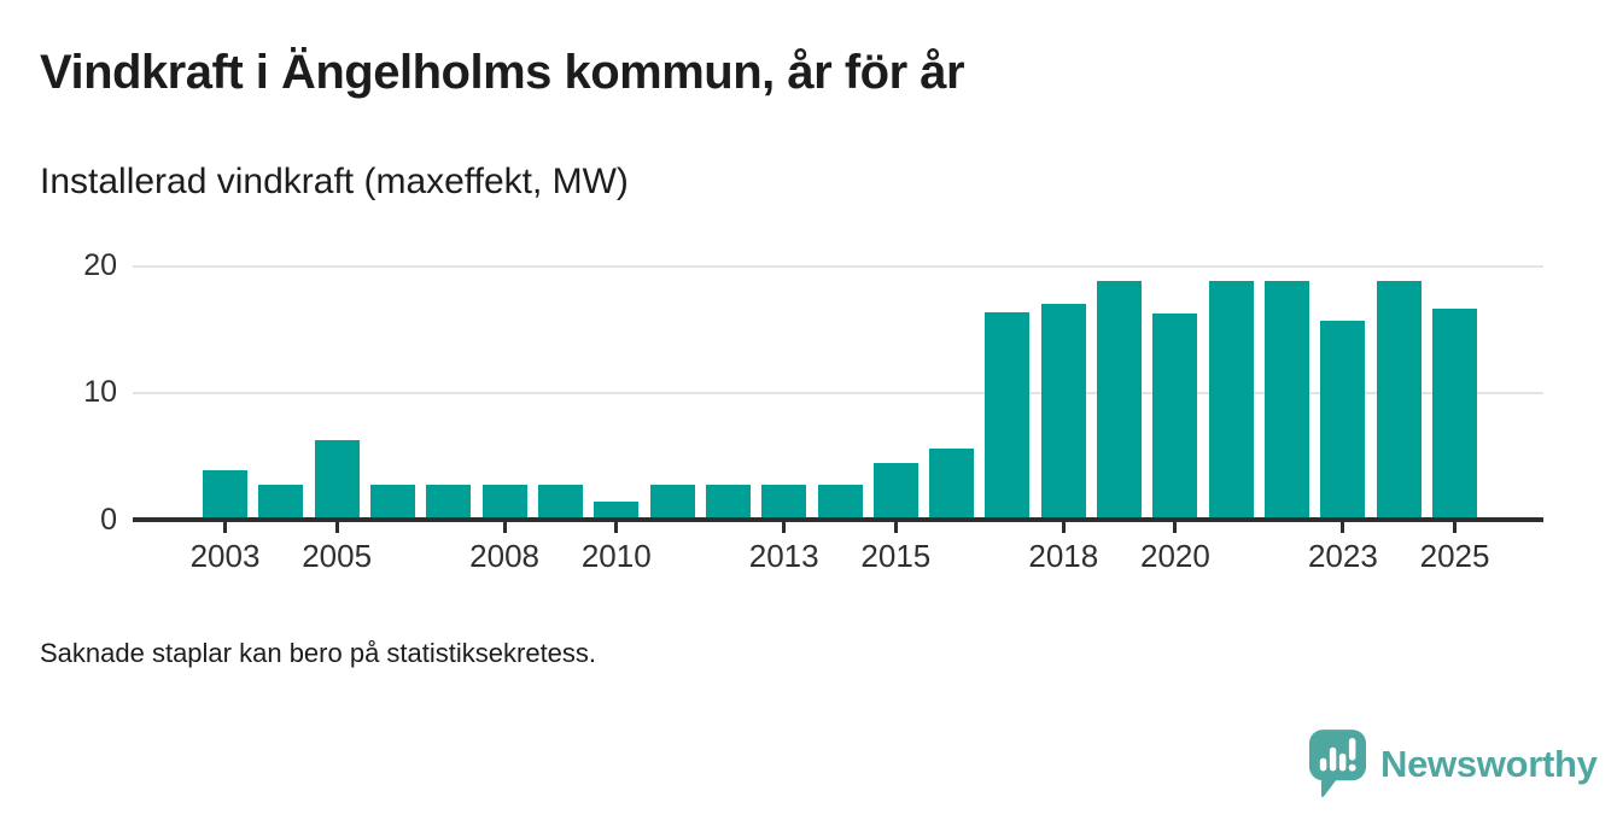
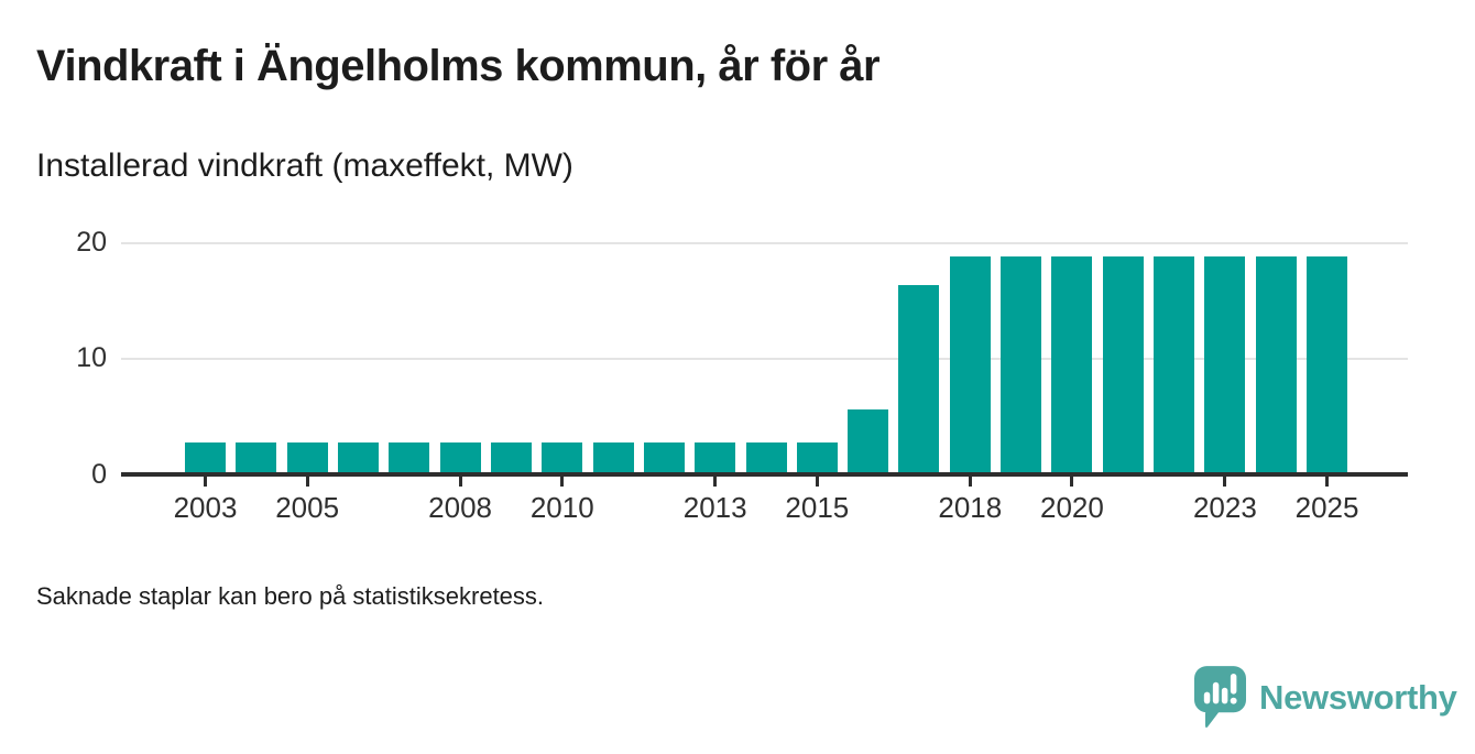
2003: 3.9 -> 2.8
2005: 6.3 -> 2.8
2010: 1.4 -> 2.8
2015: 4.5 -> 2.8
2018: 17.0 -> 18.8
2020: 16.2 -> 18.8
2023: 15.7 -> 18.8
2025: 16.6 -> 18.8
